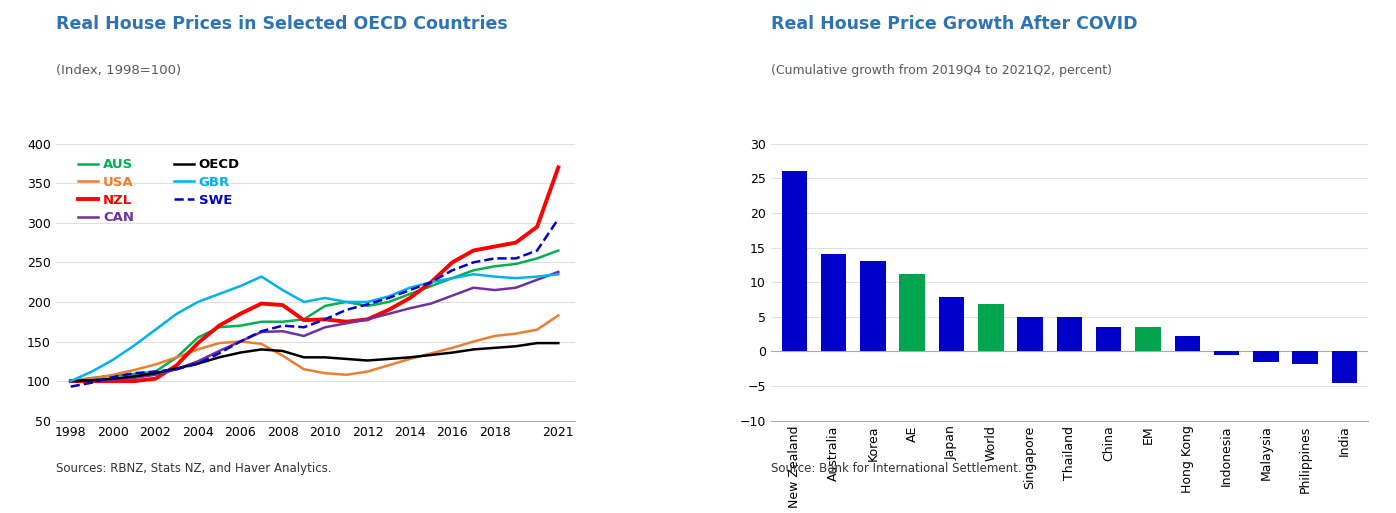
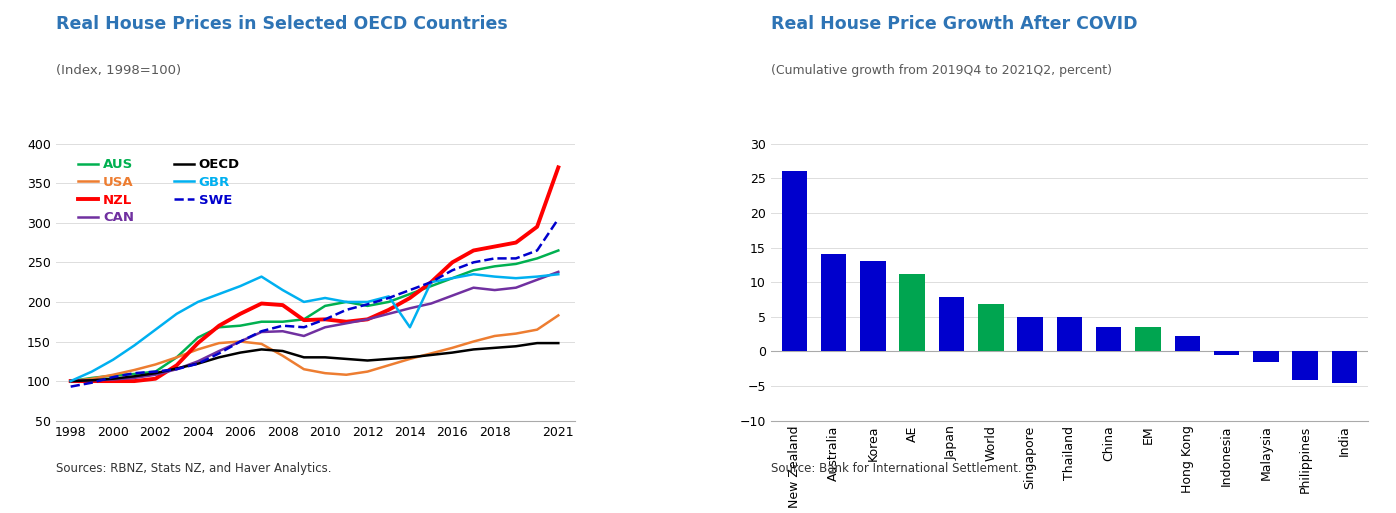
GBR/2014: 218 -> 168
Philippines: -1.8 -> -4.2
